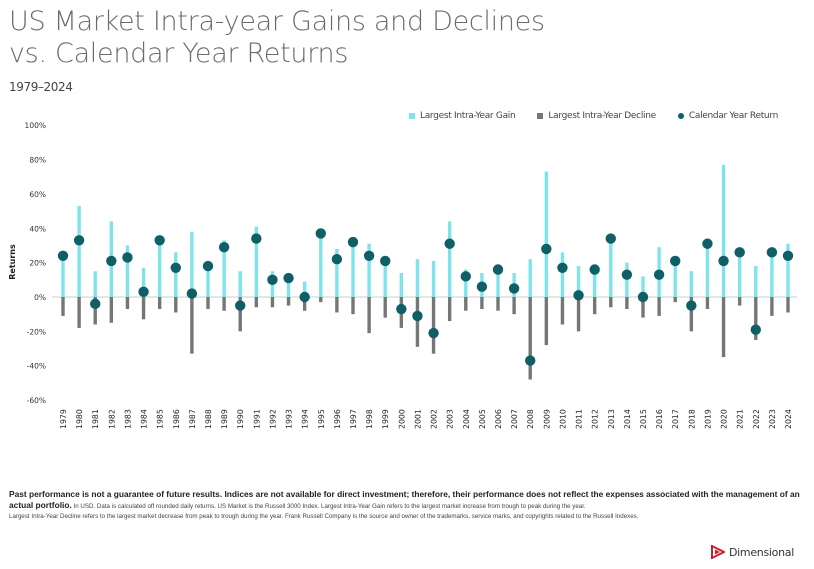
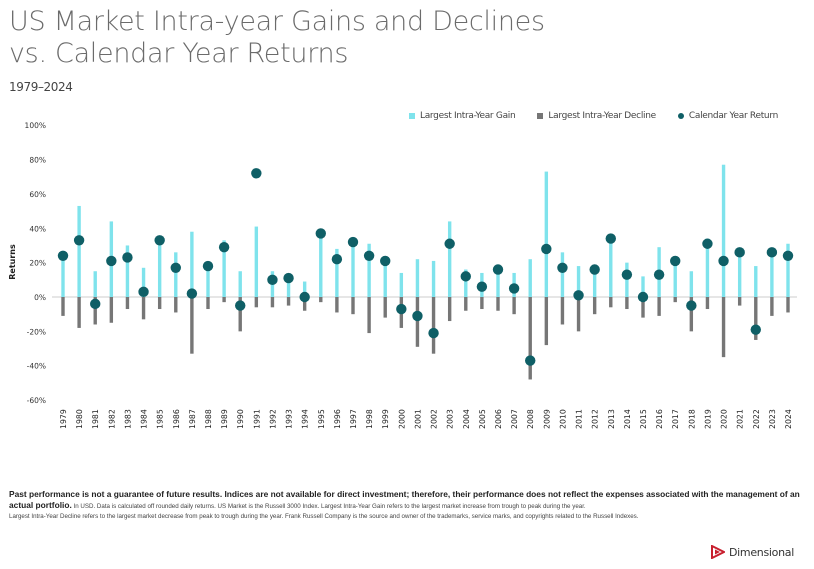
Largest Intra-Year Decline/1989: -8% -> -3%
Calendar Year Return/1991: 34% -> 72%
